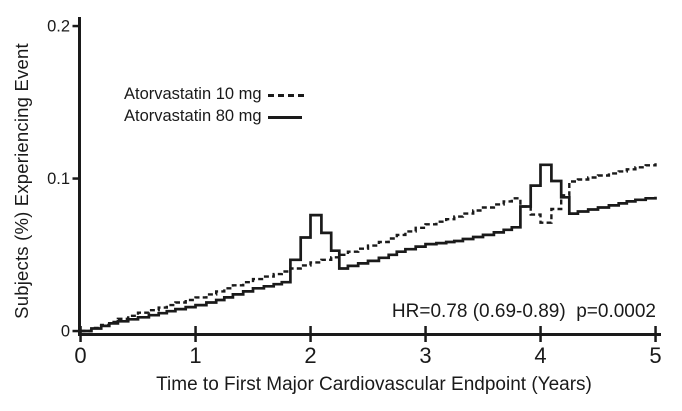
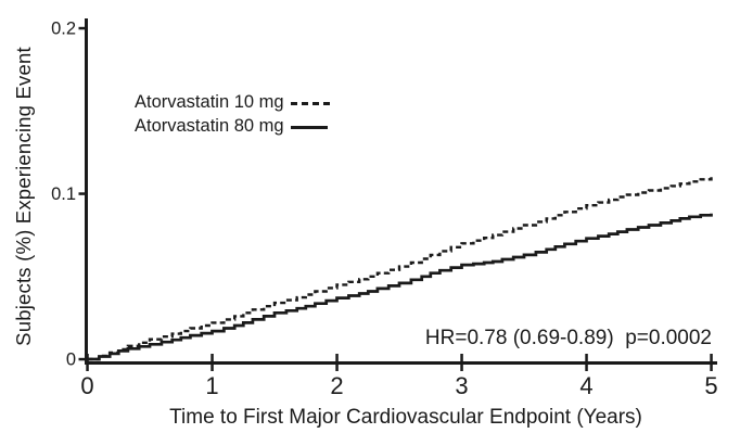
Atorvastatin 80 mg/2: 0.076 -> 0.037
Atorvastatin 10 mg/4: 0.071 -> 0.093
Atorvastatin 80 mg/4: 0.109 -> 0.073
